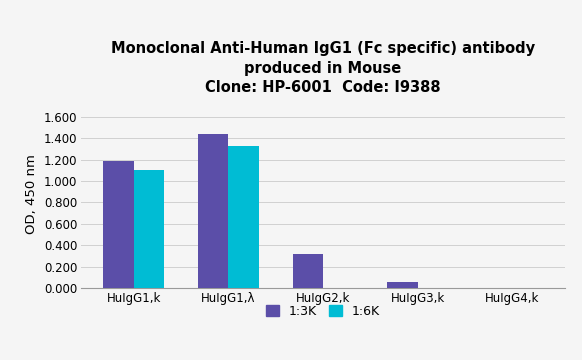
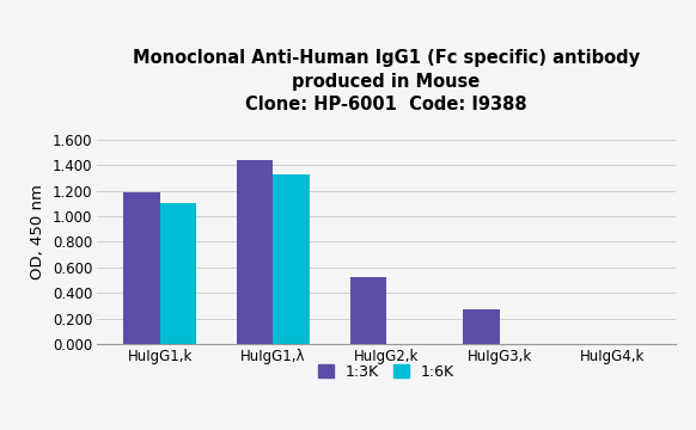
1:3K/HuIgG2,k: 0.32 -> 0.52
1:3K/HuIgG3,k: 0.06 -> 0.27
